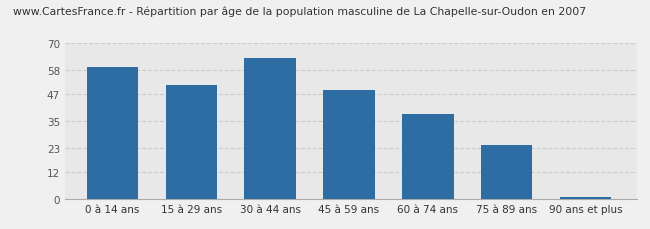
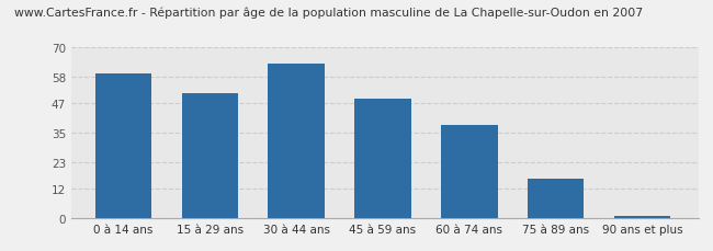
75 à 89 ans: 24 -> 16
